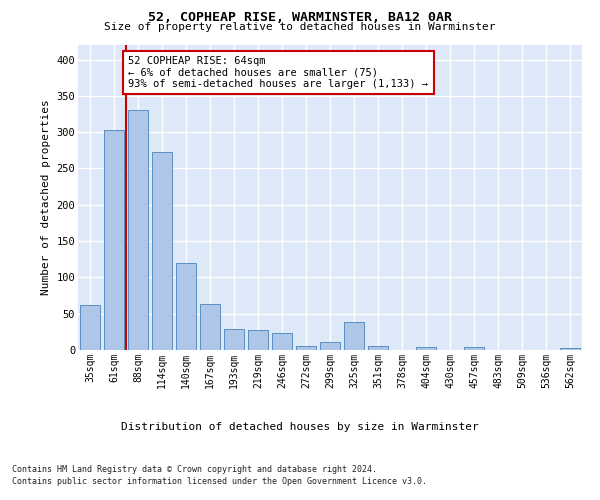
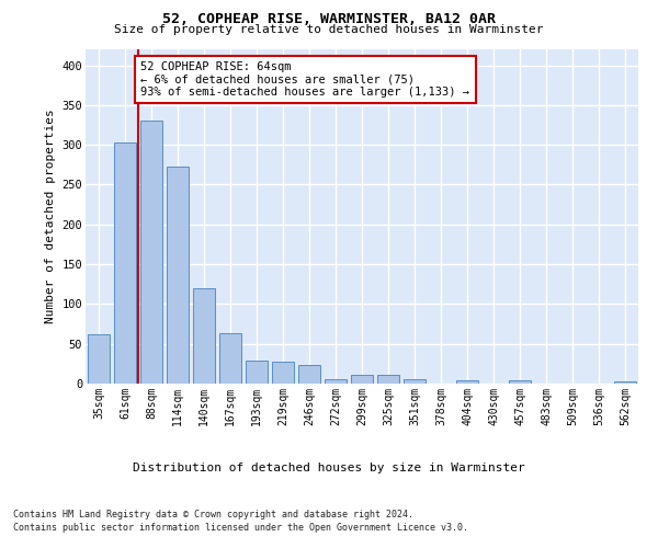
325sqm: 38 -> 11
